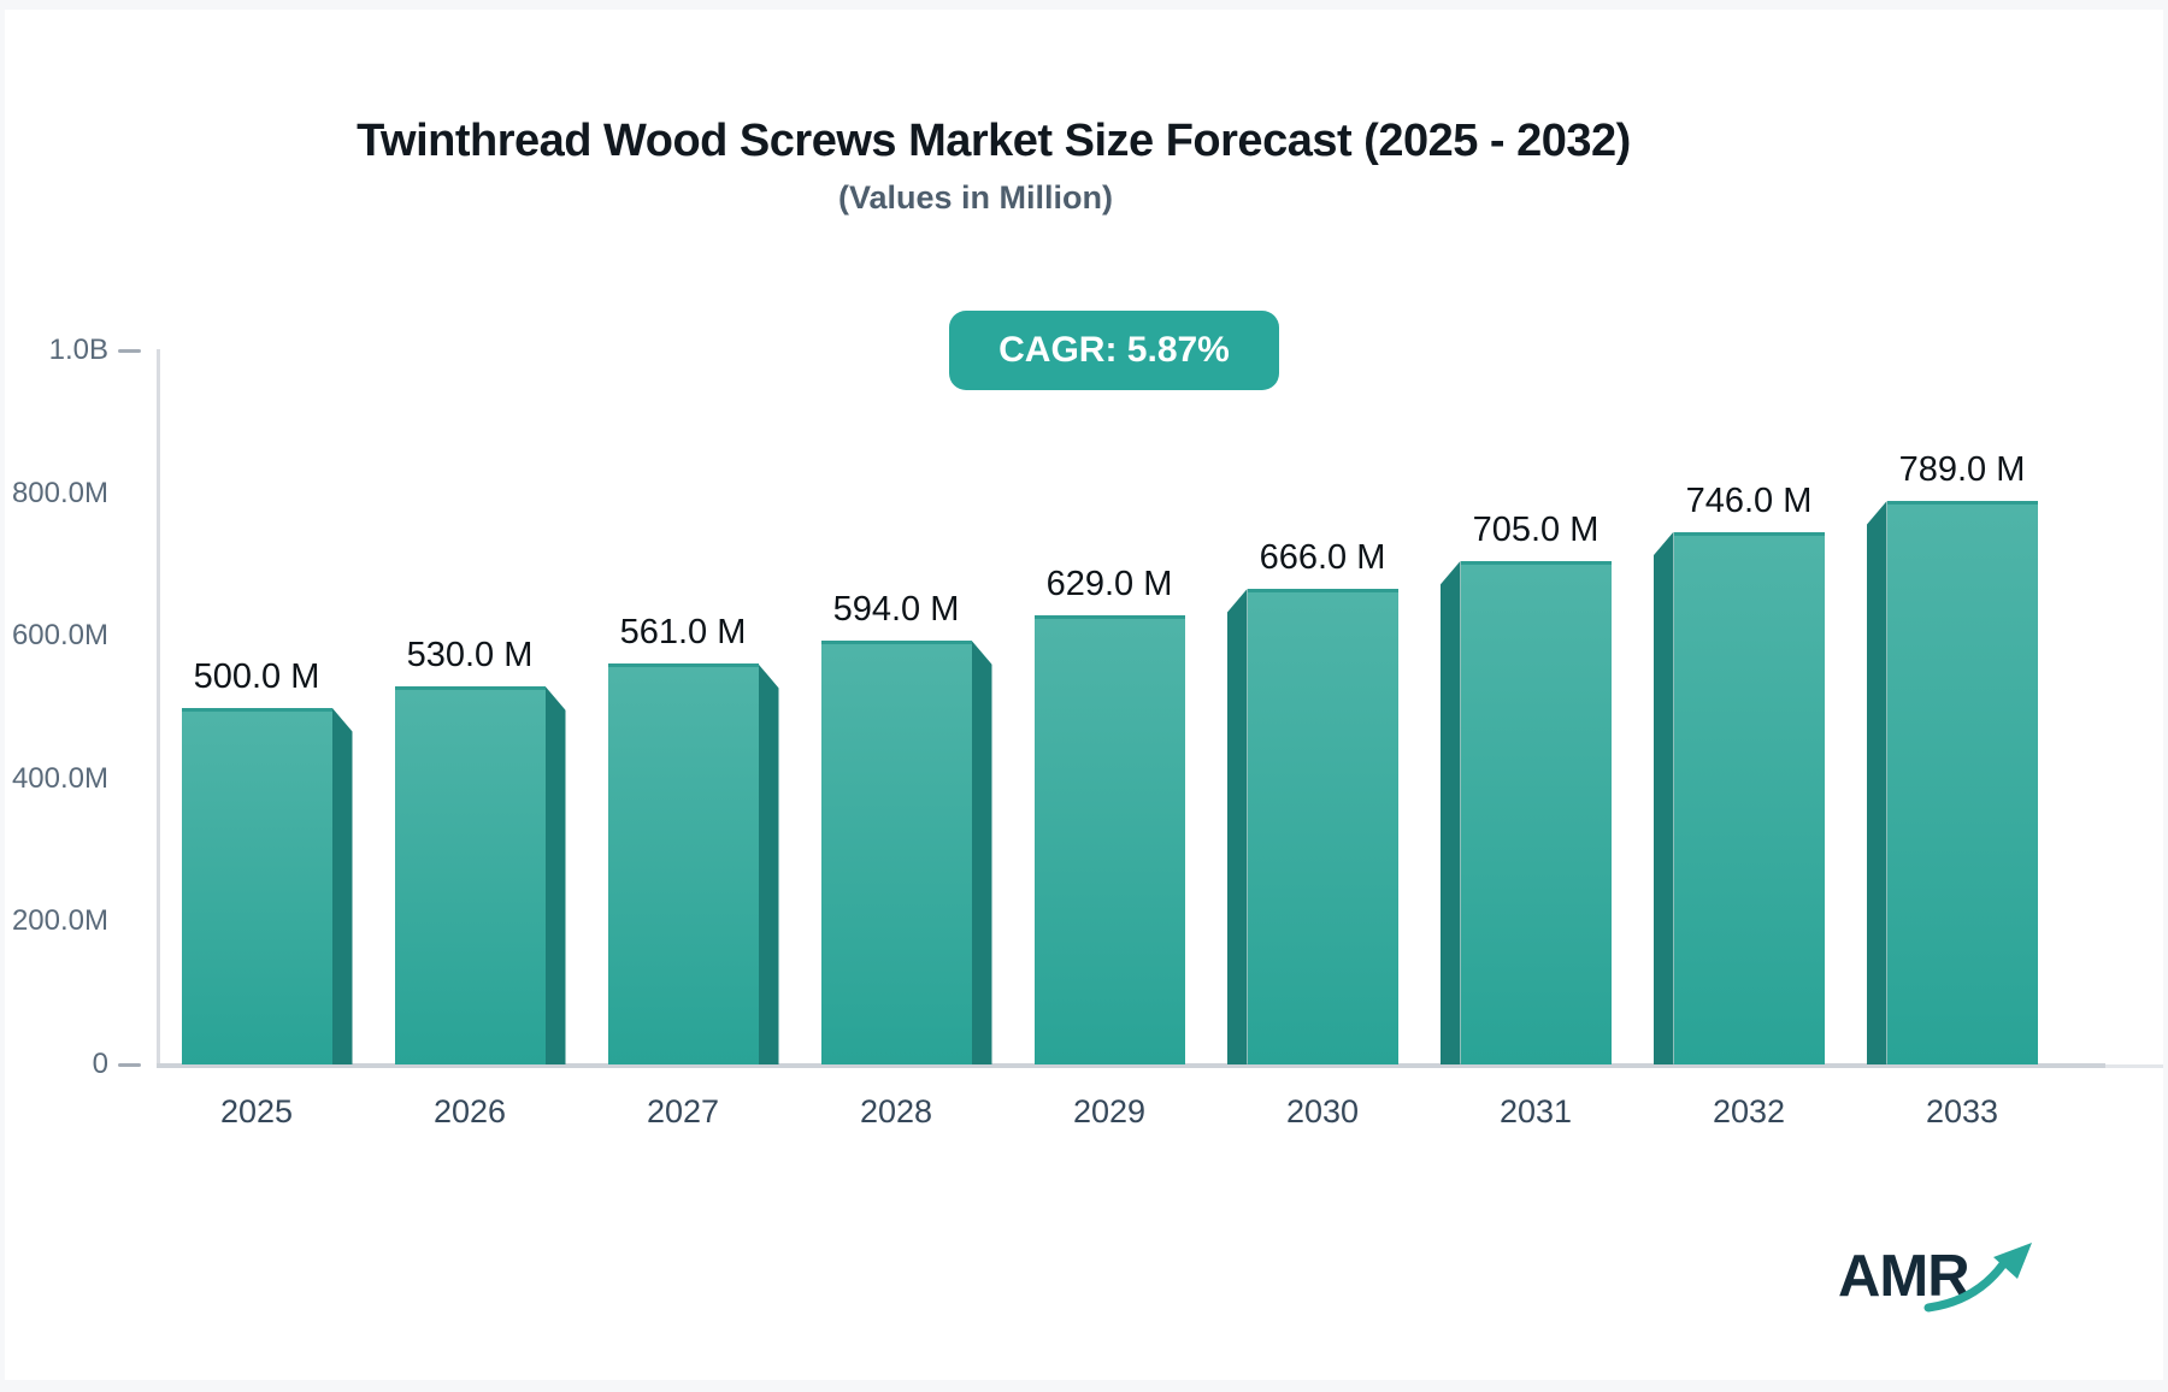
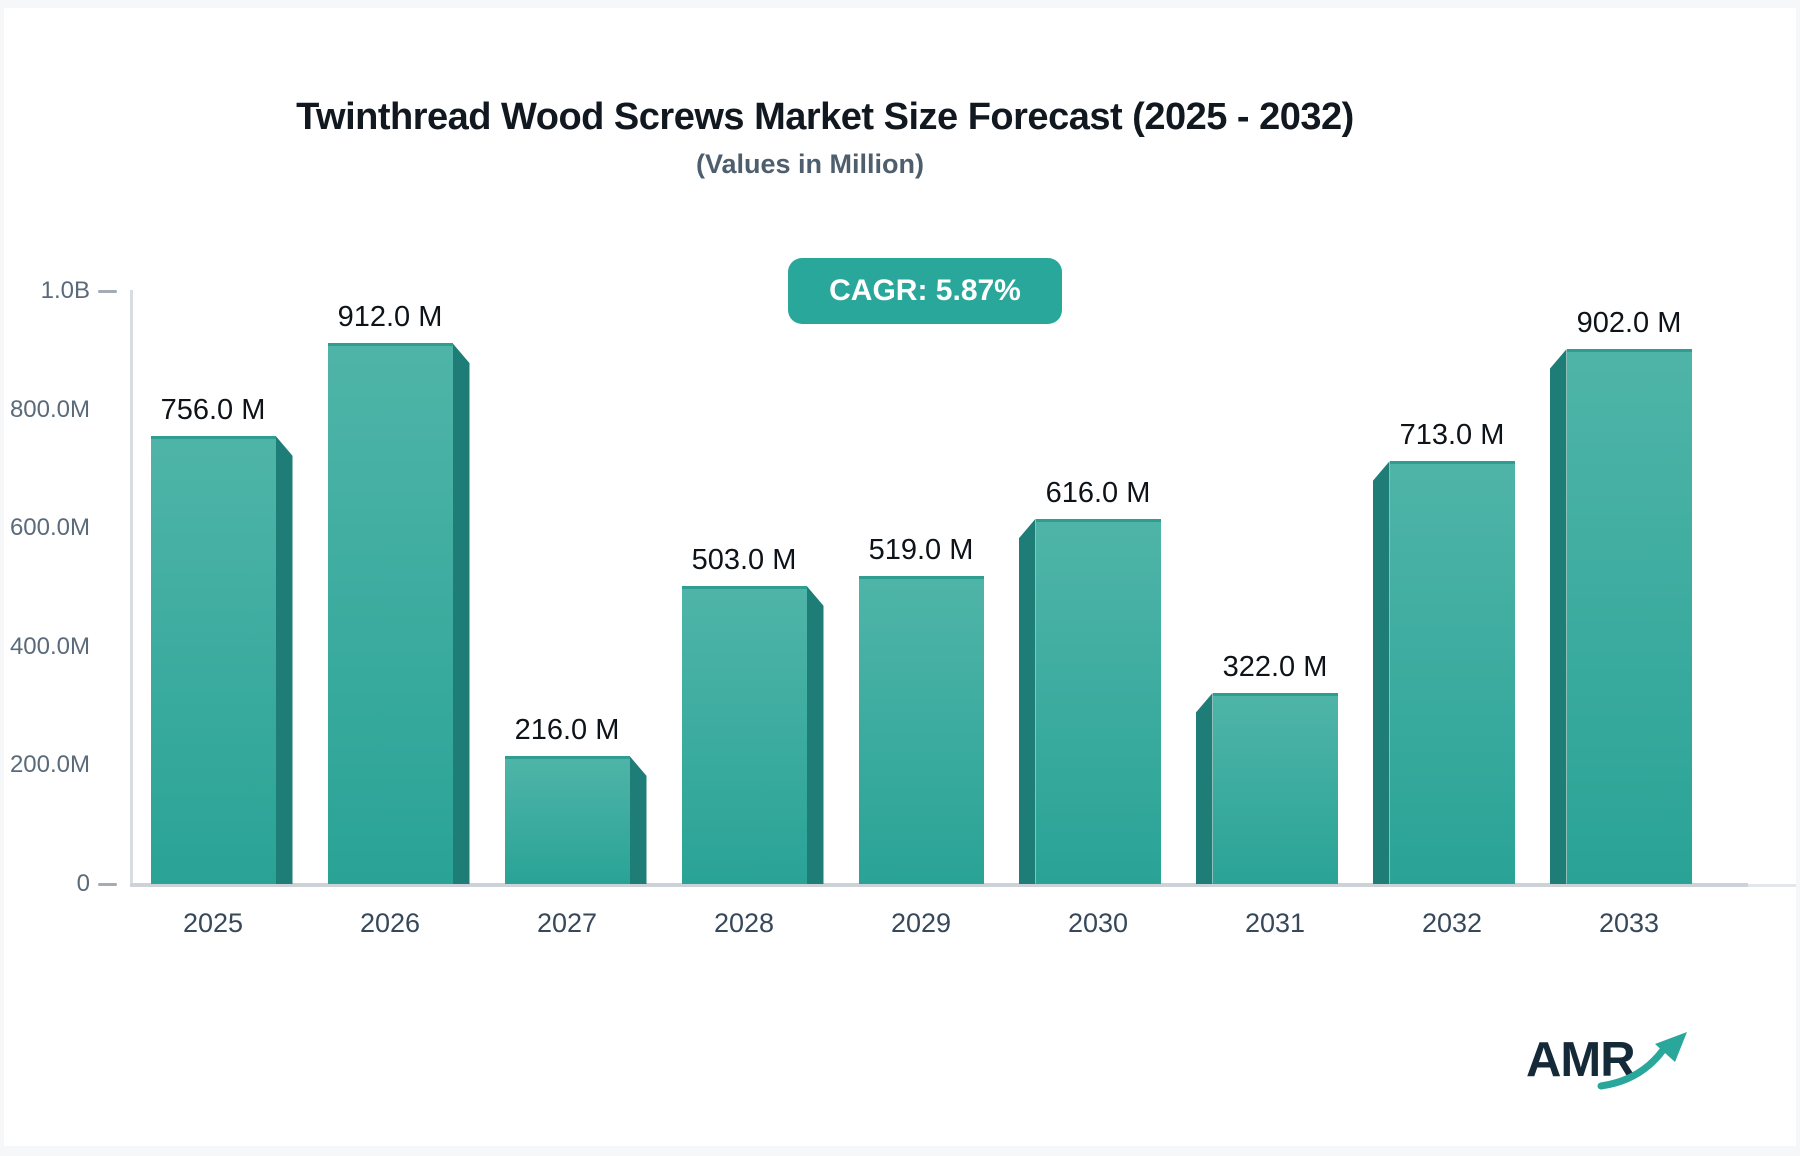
2025: 500.0 -> 756.0
2026: 530.0 -> 912.0
2027: 561.0 -> 216.0
2028: 594.0 -> 503.0
2029: 629.0 -> 519.0
2030: 666.0 -> 616.0
2031: 705.0 -> 322.0
2032: 746.0 -> 713.0
2033: 789.0 -> 902.0
